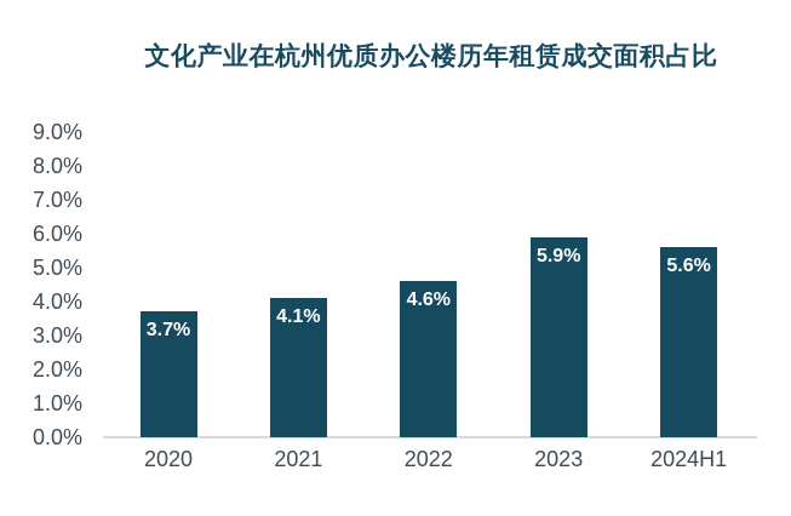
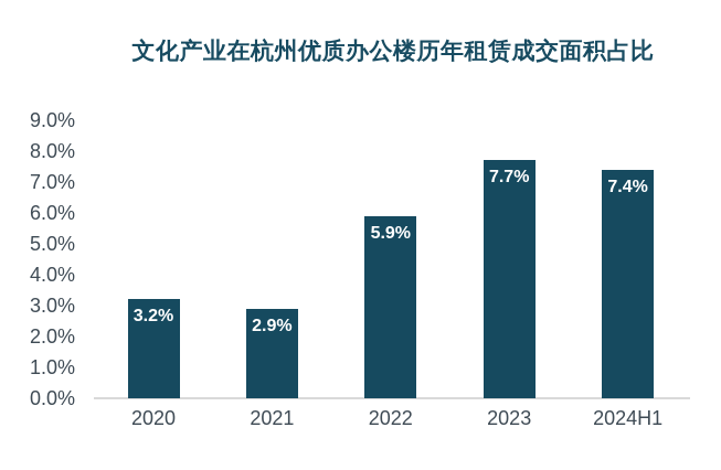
2020: 3.7% -> 3.2%
2021: 4.1% -> 2.9%
2022: 4.6% -> 5.9%
2023: 5.9% -> 7.7%
2024H1: 5.6% -> 7.4%
